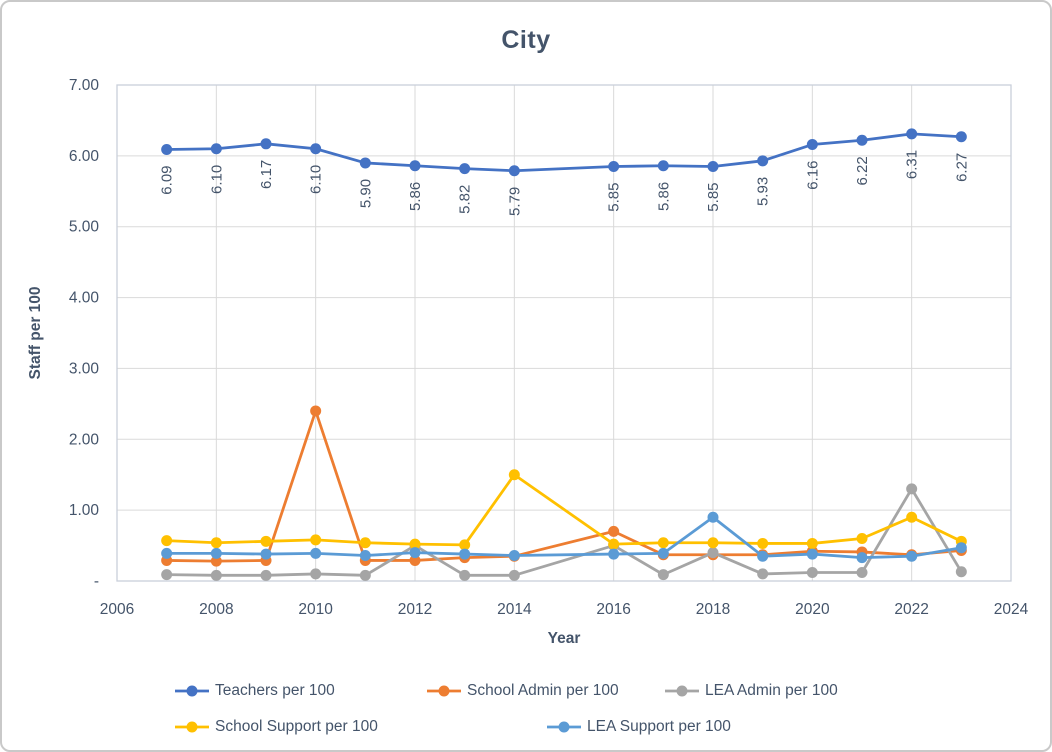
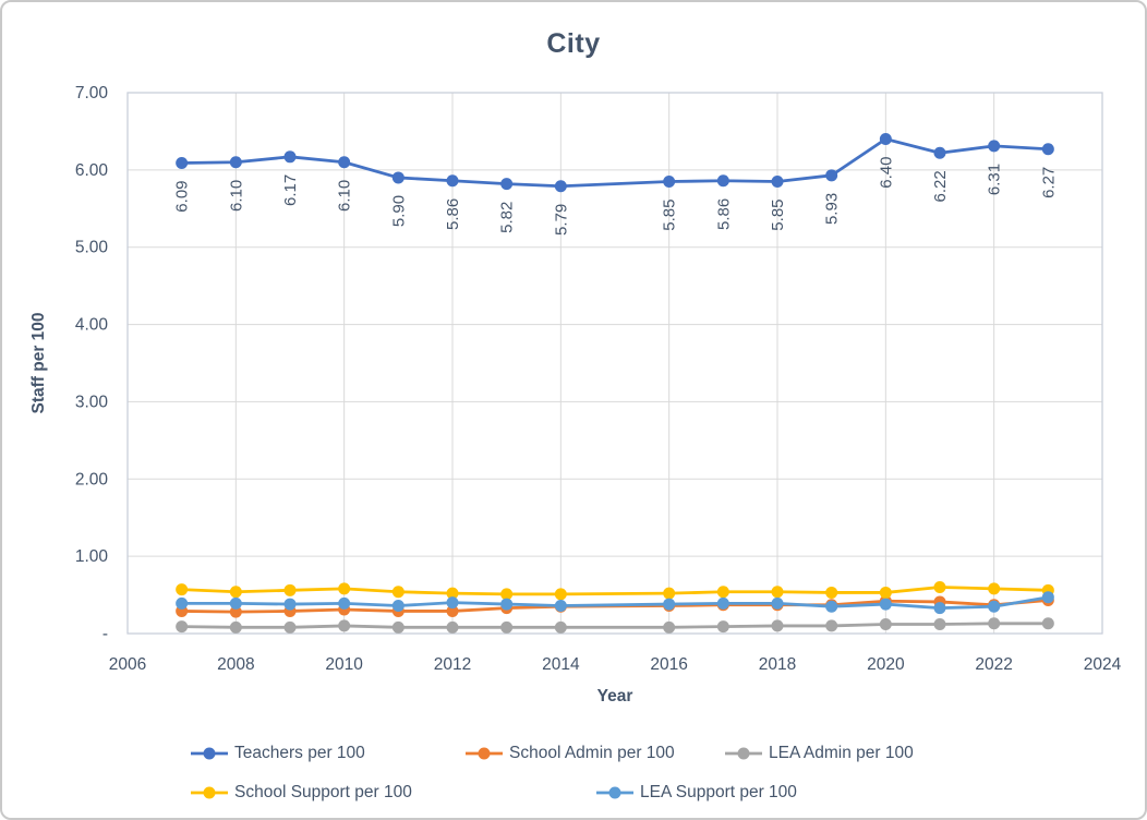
School Admin per 100/2010: 2.4 -> 0.3
LEA Admin per 100/2012: 0.5 -> 0.1
School Support per 100/2014: 1.5 -> 0.5
School Admin per 100/2016: 0.7 -> 0.4
LEA Admin per 100/2016: 0.5 -> 0.1
LEA Admin per 100/2018: 0.4 -> 0.1
LEA Support per 100/2018: 0.9 -> 0.4
Teachers per 100/2020: 6.16 -> 6.40
LEA Admin per 100/2022: 1.3 -> 0.1
School Support per 100/2022: 0.9 -> 0.6
